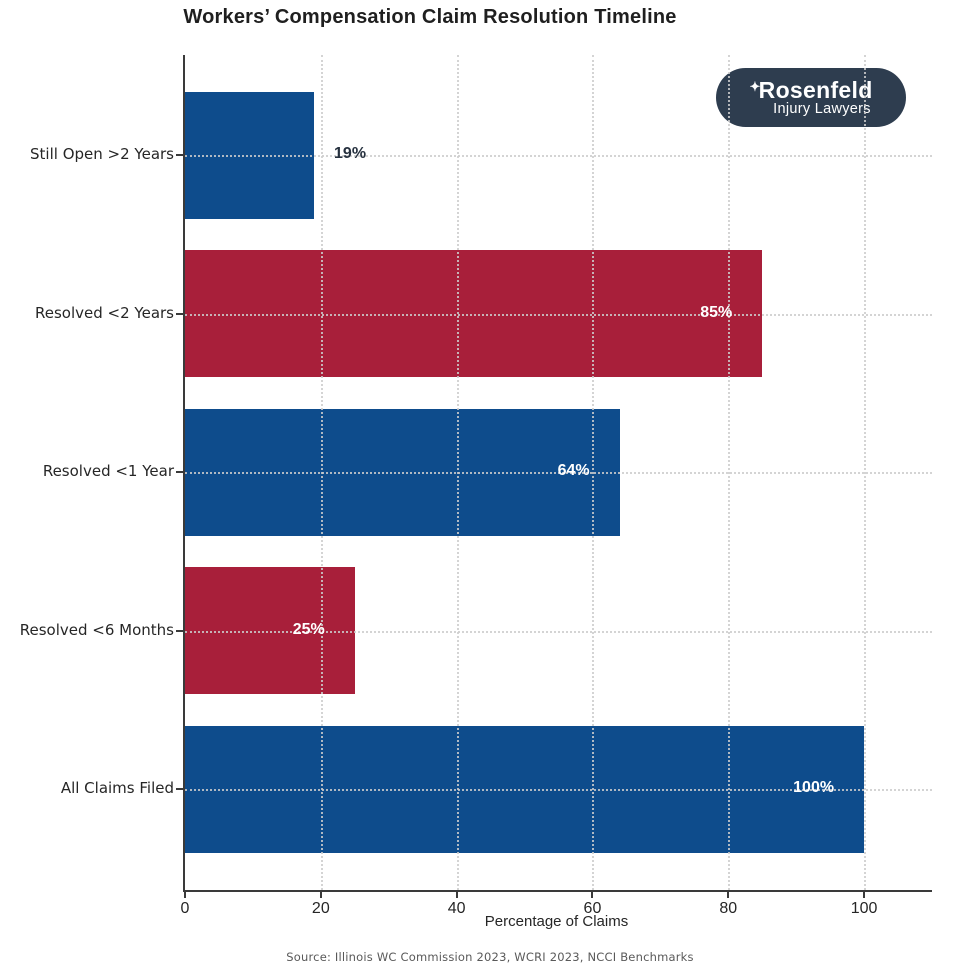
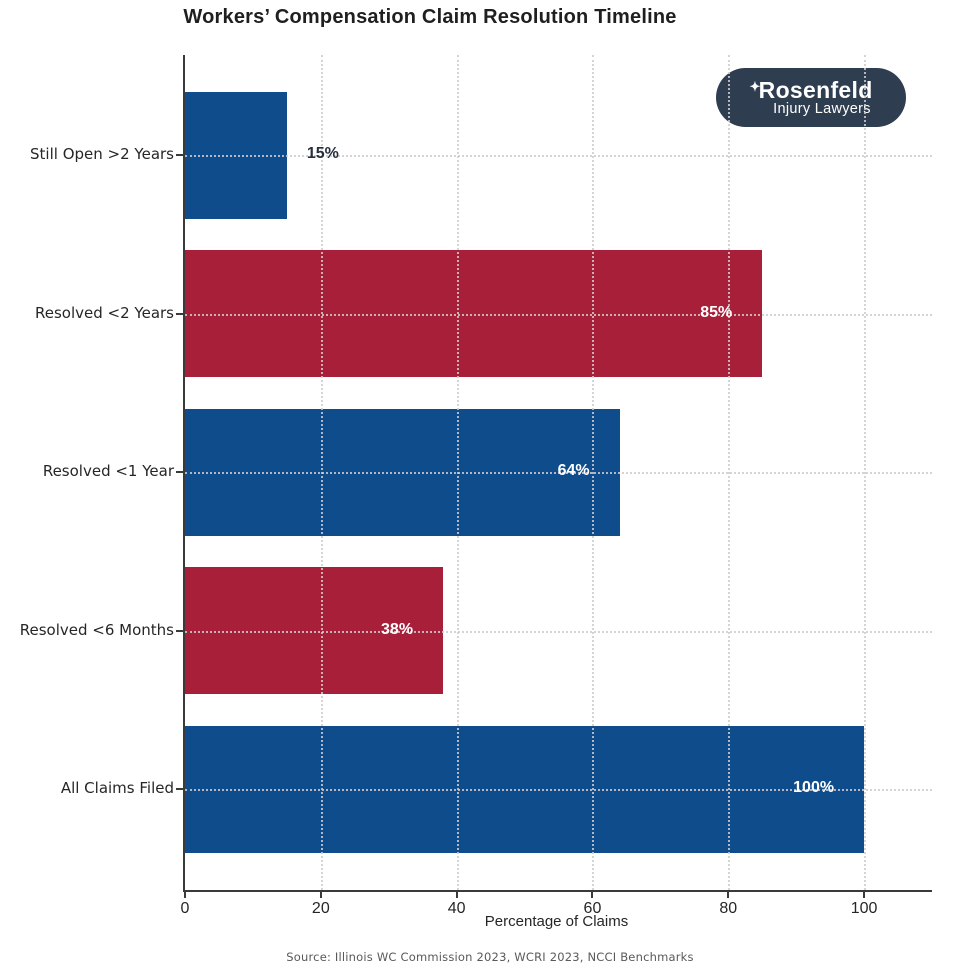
Still Open >2 Years: 19% -> 15%
Resolved <6 Months: 25% -> 38%
